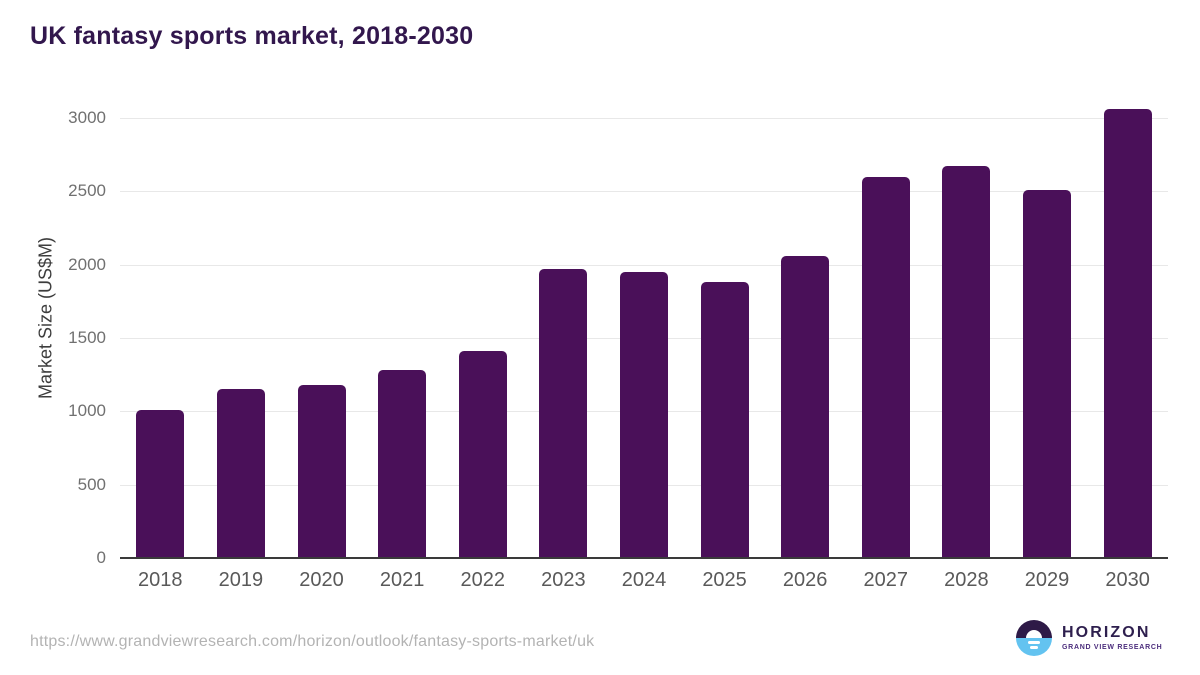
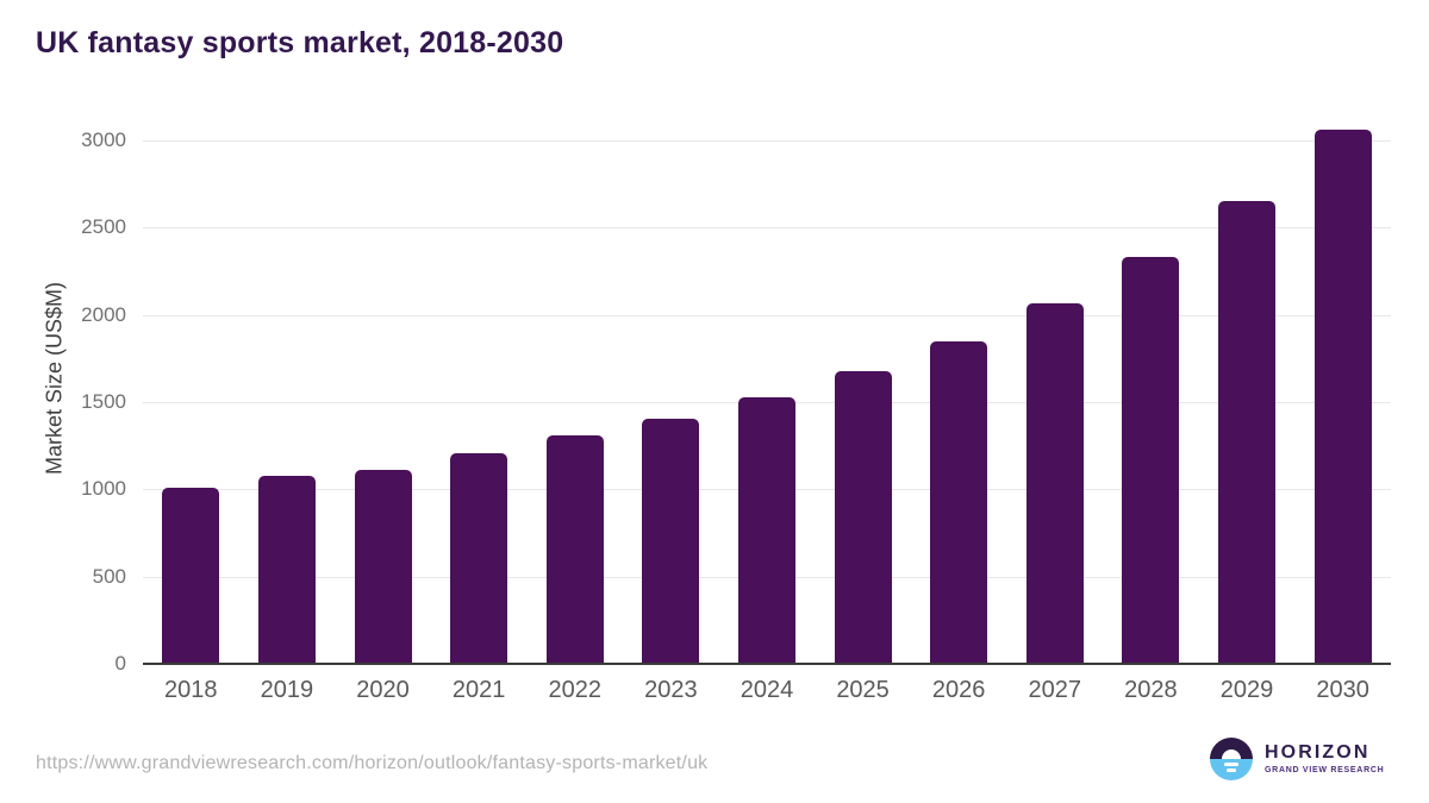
2019: 1150 -> 1080
2020: 1180 -> 1110
2021: 1280 -> 1200
2022: 1410 -> 1310
2023: 1970 -> 1400
2024: 1950 -> 1530
2025: 1880 -> 1680
2026: 2060 -> 1850
2027: 2600 -> 2070
2028: 2670 -> 2330
2029: 2510 -> 2650
